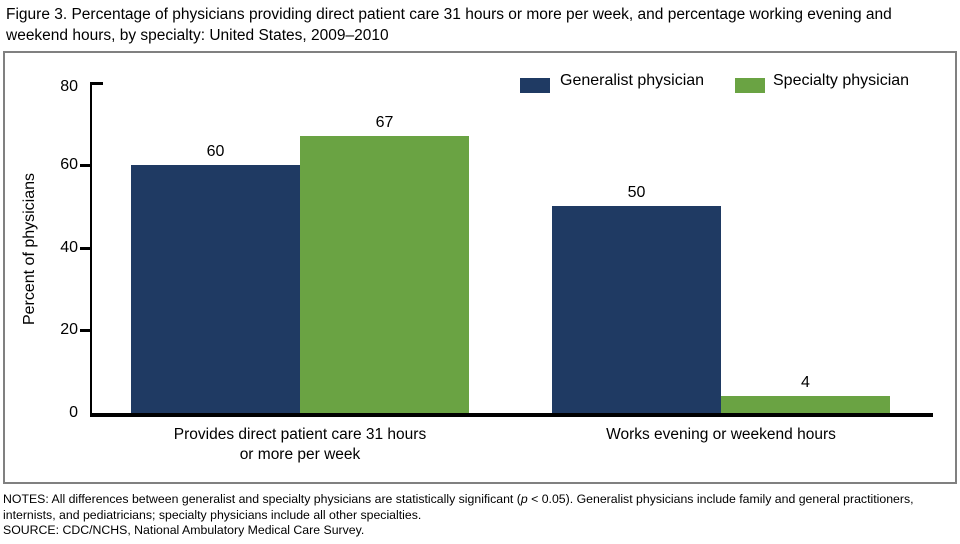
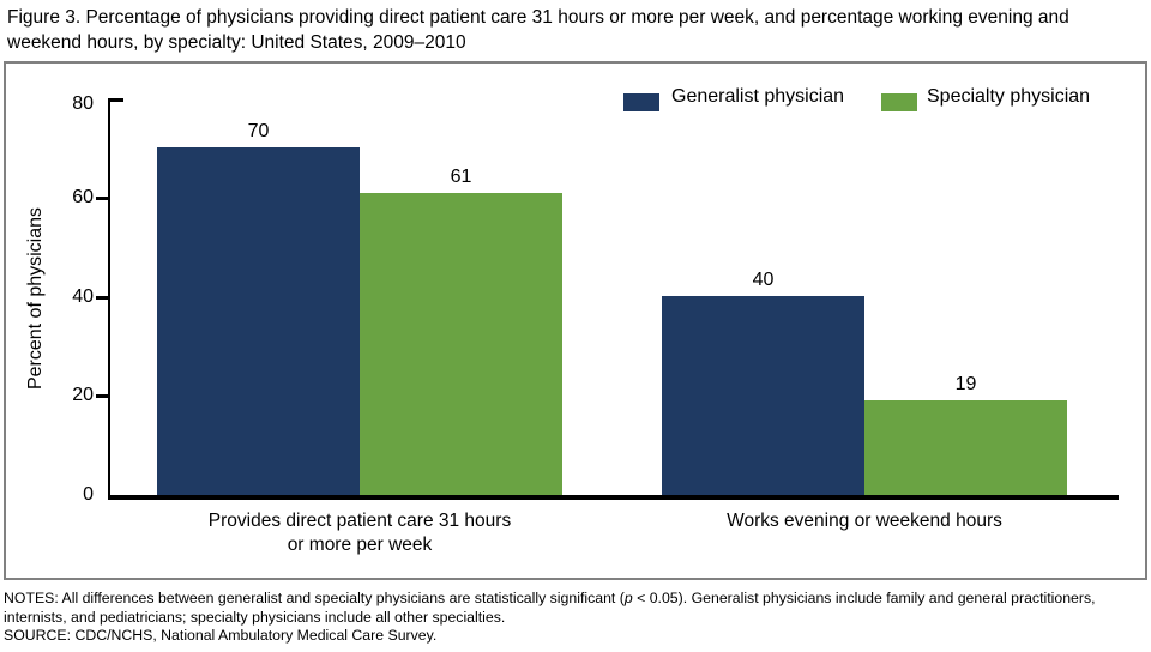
Generalist physician/Provides direct patient care 31 hours or more per week: 60 -> 70
Specialty physician/Provides direct patient care 31 hours or more per week: 67 -> 61
Generalist physician/Works evening or weekend hours: 50 -> 40
Specialty physician/Works evening or weekend hours: 4 -> 19
